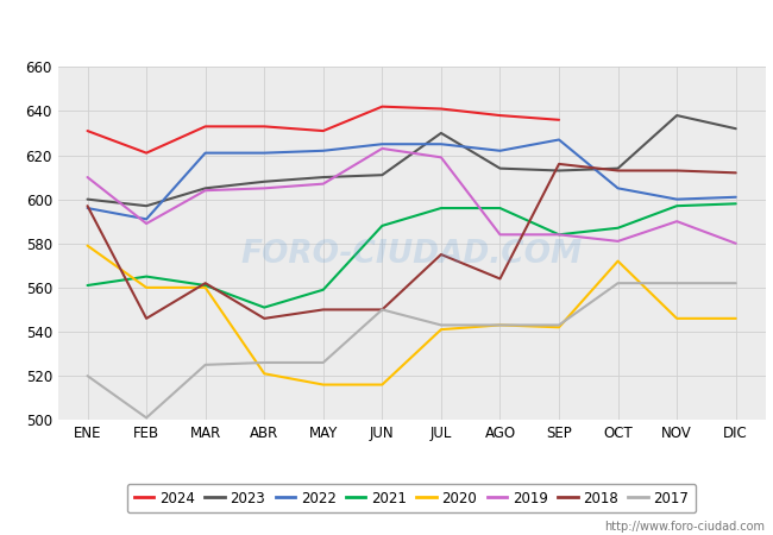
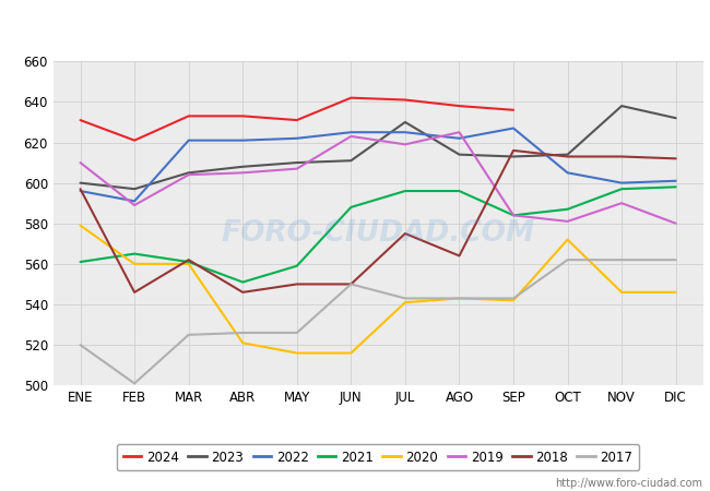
2019/AGO: 584 -> 625
